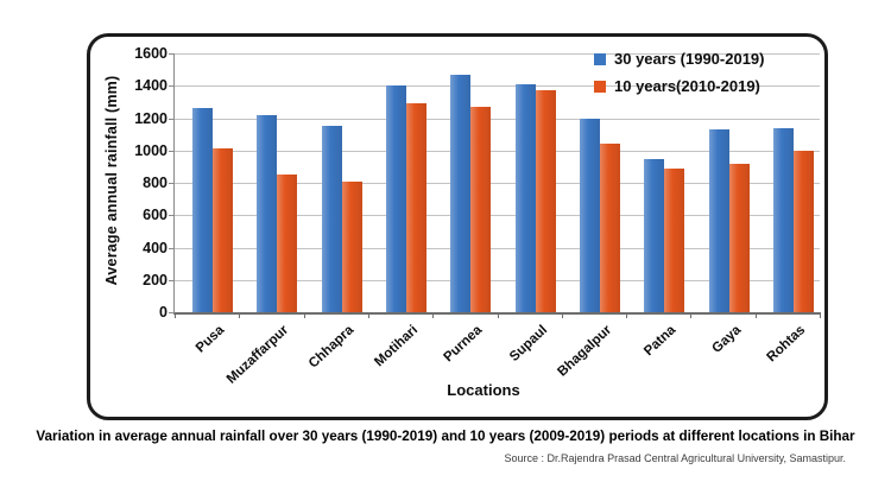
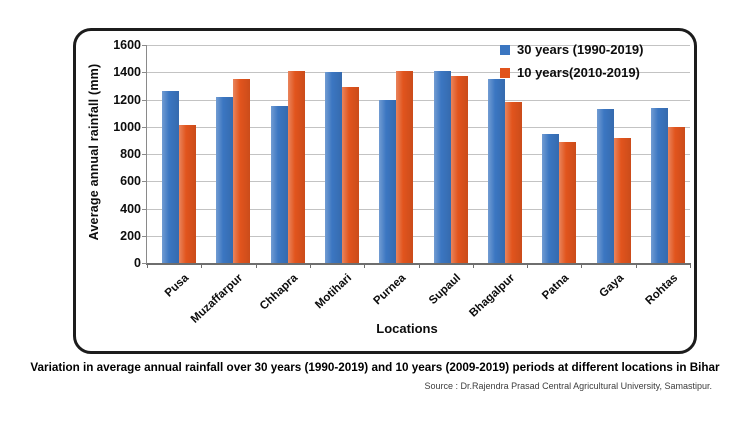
10 years(2010-2019)/Muzaffarpur: 850 -> 1350
10 years(2010-2019)/Chhapra: 810 -> 1410
30 years (1990-2019)/Purnea: 1470 -> 1200
10 years(2010-2019)/Purnea: 1270 -> 1410
30 years (1990-2019)/Bhagalpur: 1200 -> 1350
10 years(2010-2019)/Bhagalpur: 1040 -> 1180
